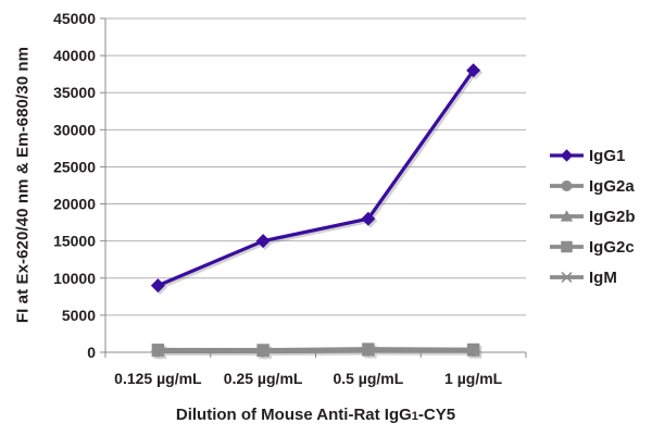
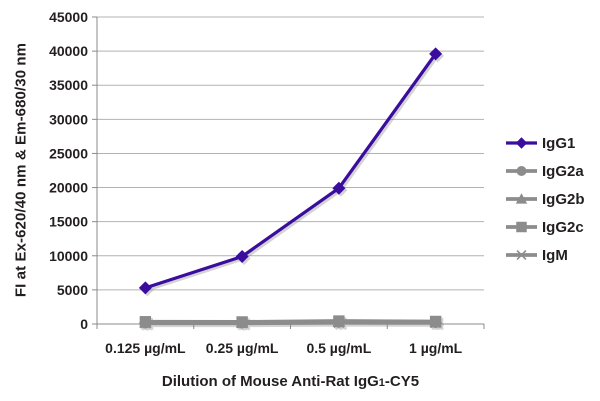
IgG1/0.125 µg/mL: 9000 -> 5000
IgG1/0.25 µg/mL: 15000 -> 10000
IgG1/0.5 µg/mL: 18000 -> 20000
IgG1/1 µg/mL: 38000 -> 40000
